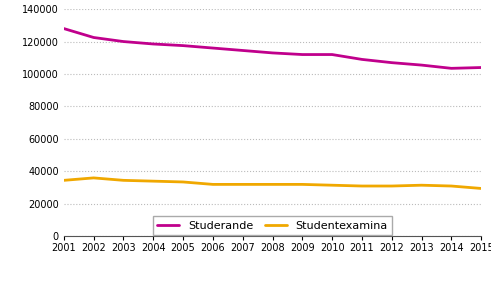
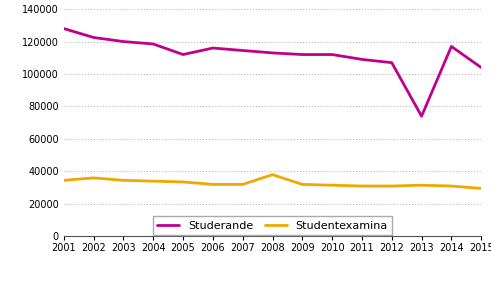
Studerande/2005: 118000 -> 112000
Studentexamina/2008: 32000 -> 38000
Studerande/2013: 106000 -> 74000
Studerande/2014: 104000 -> 117000
